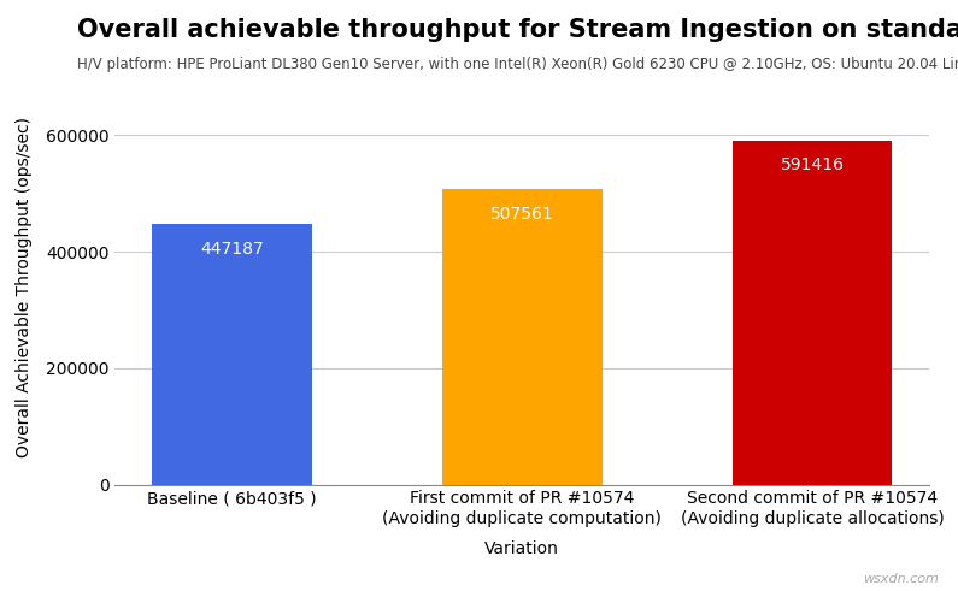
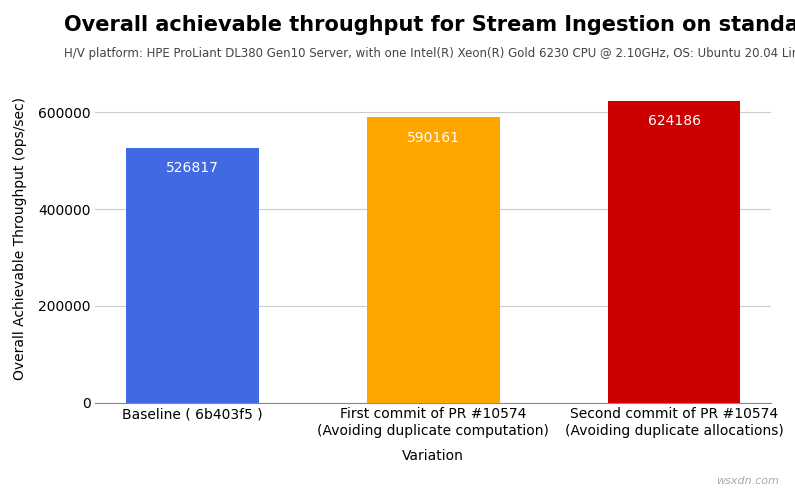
Baseline ( 6b403f5 ): 447187 -> 526817
First commit of PR #10574 (Avoiding duplicate computation): 507561 -> 590161
Second commit of PR #10574 (Avoiding duplicate allocations): 591416 -> 624186
